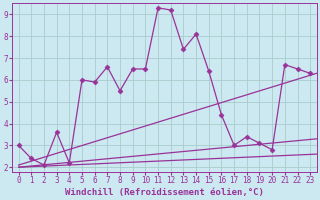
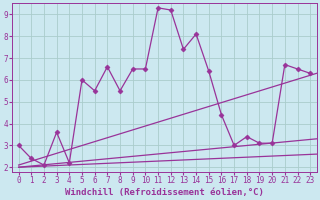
6: 5.9 -> 5.5
20: 2.8 -> 3.1
